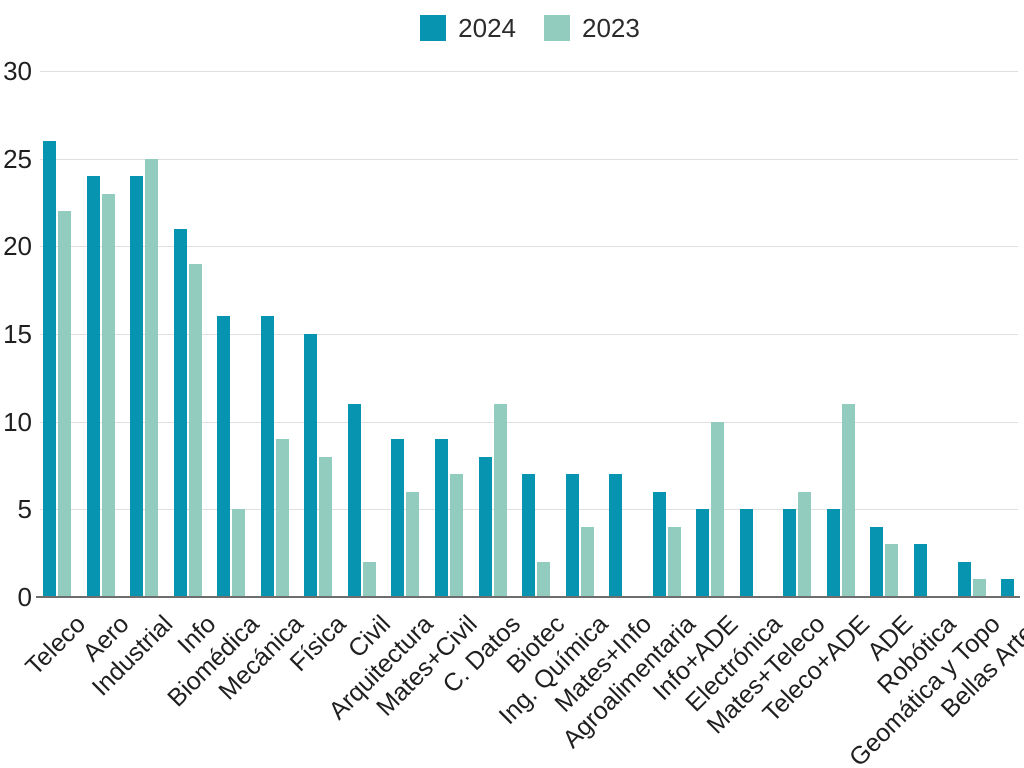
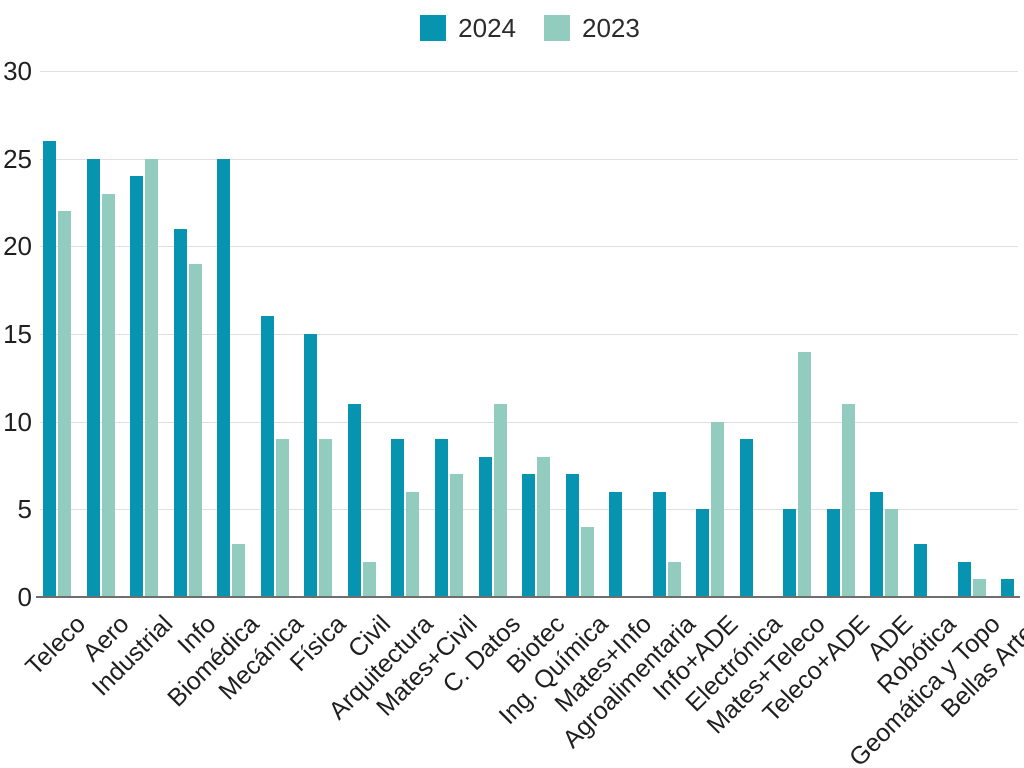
2024/Aero: 24 -> 25
2024/Biomédica: 16 -> 25
2023/Biomédica: 5 -> 3
2023/Física: 8 -> 9
2023/Biotec: 2 -> 8
2024/Mates+Info: 7 -> 6
2023/Agroalimentaria: 4 -> 2
2024/Electrónica: 5 -> 9
2023/Mates+Teleco: 6 -> 14
2024/ADE: 4 -> 6
2023/ADE: 3 -> 5
